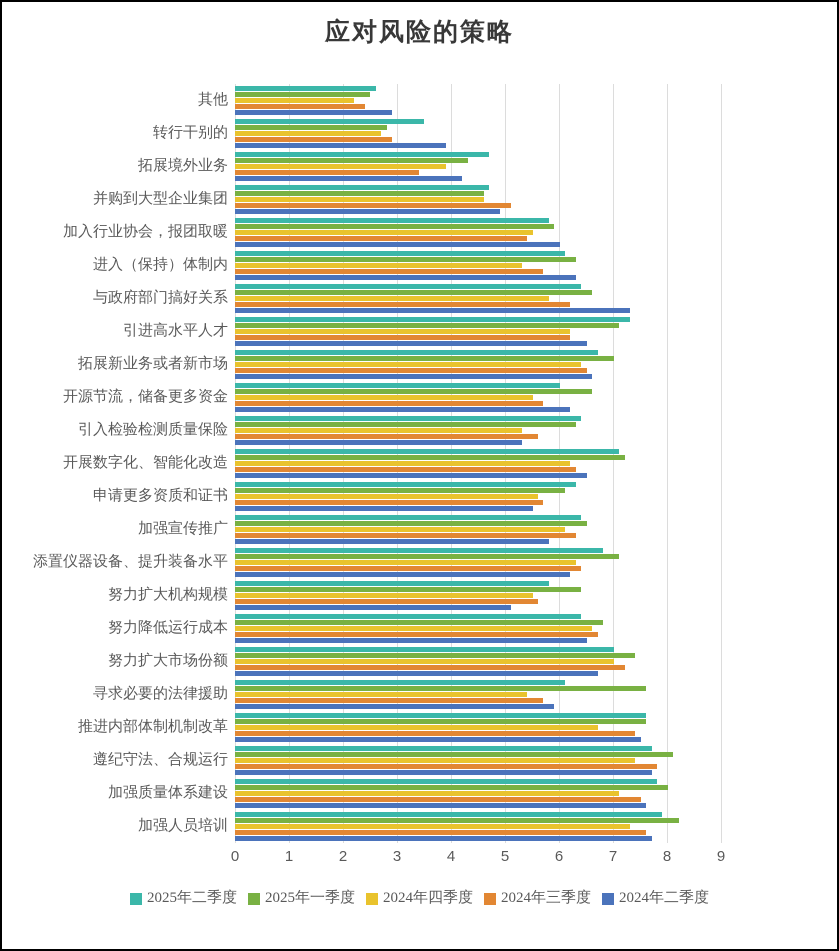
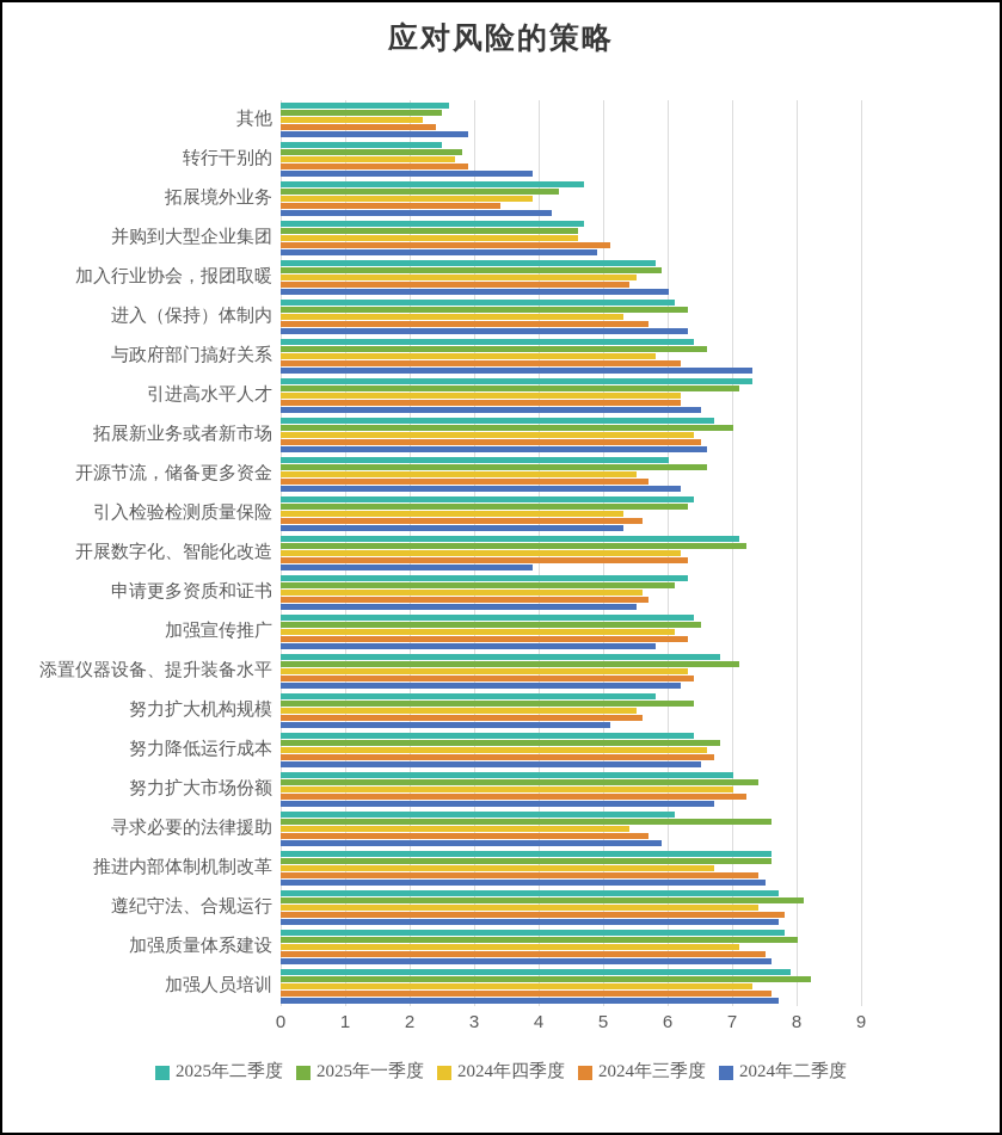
2025年二季度/转行干别的: 3.5 -> 2.5
2024年二季度/开展数字化、智能化改造: 6.5 -> 3.9
